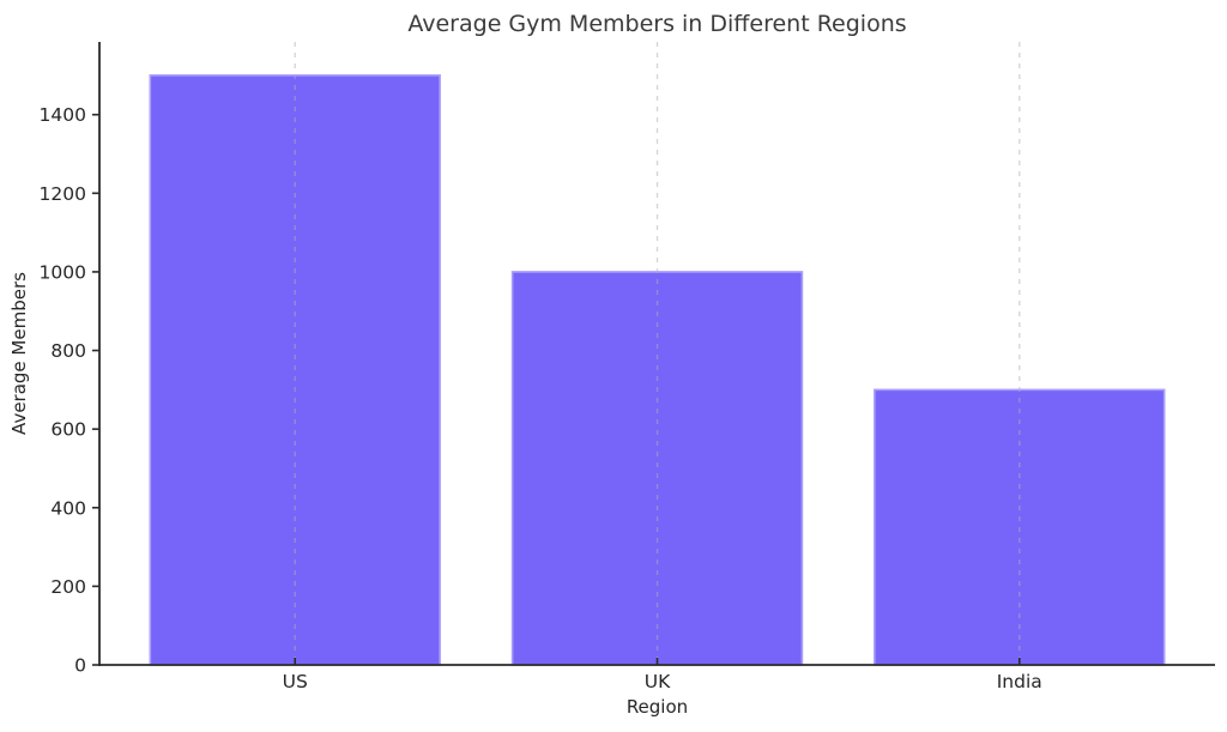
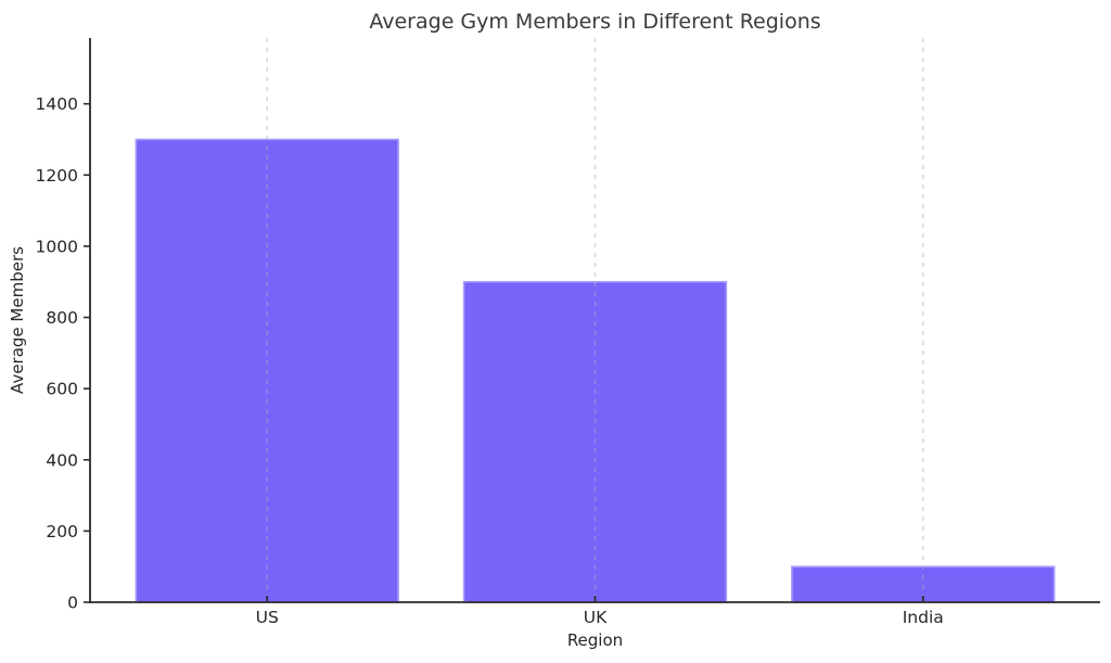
US: 1500 -> 1300
UK: 1000 -> 900
India: 700 -> 100
